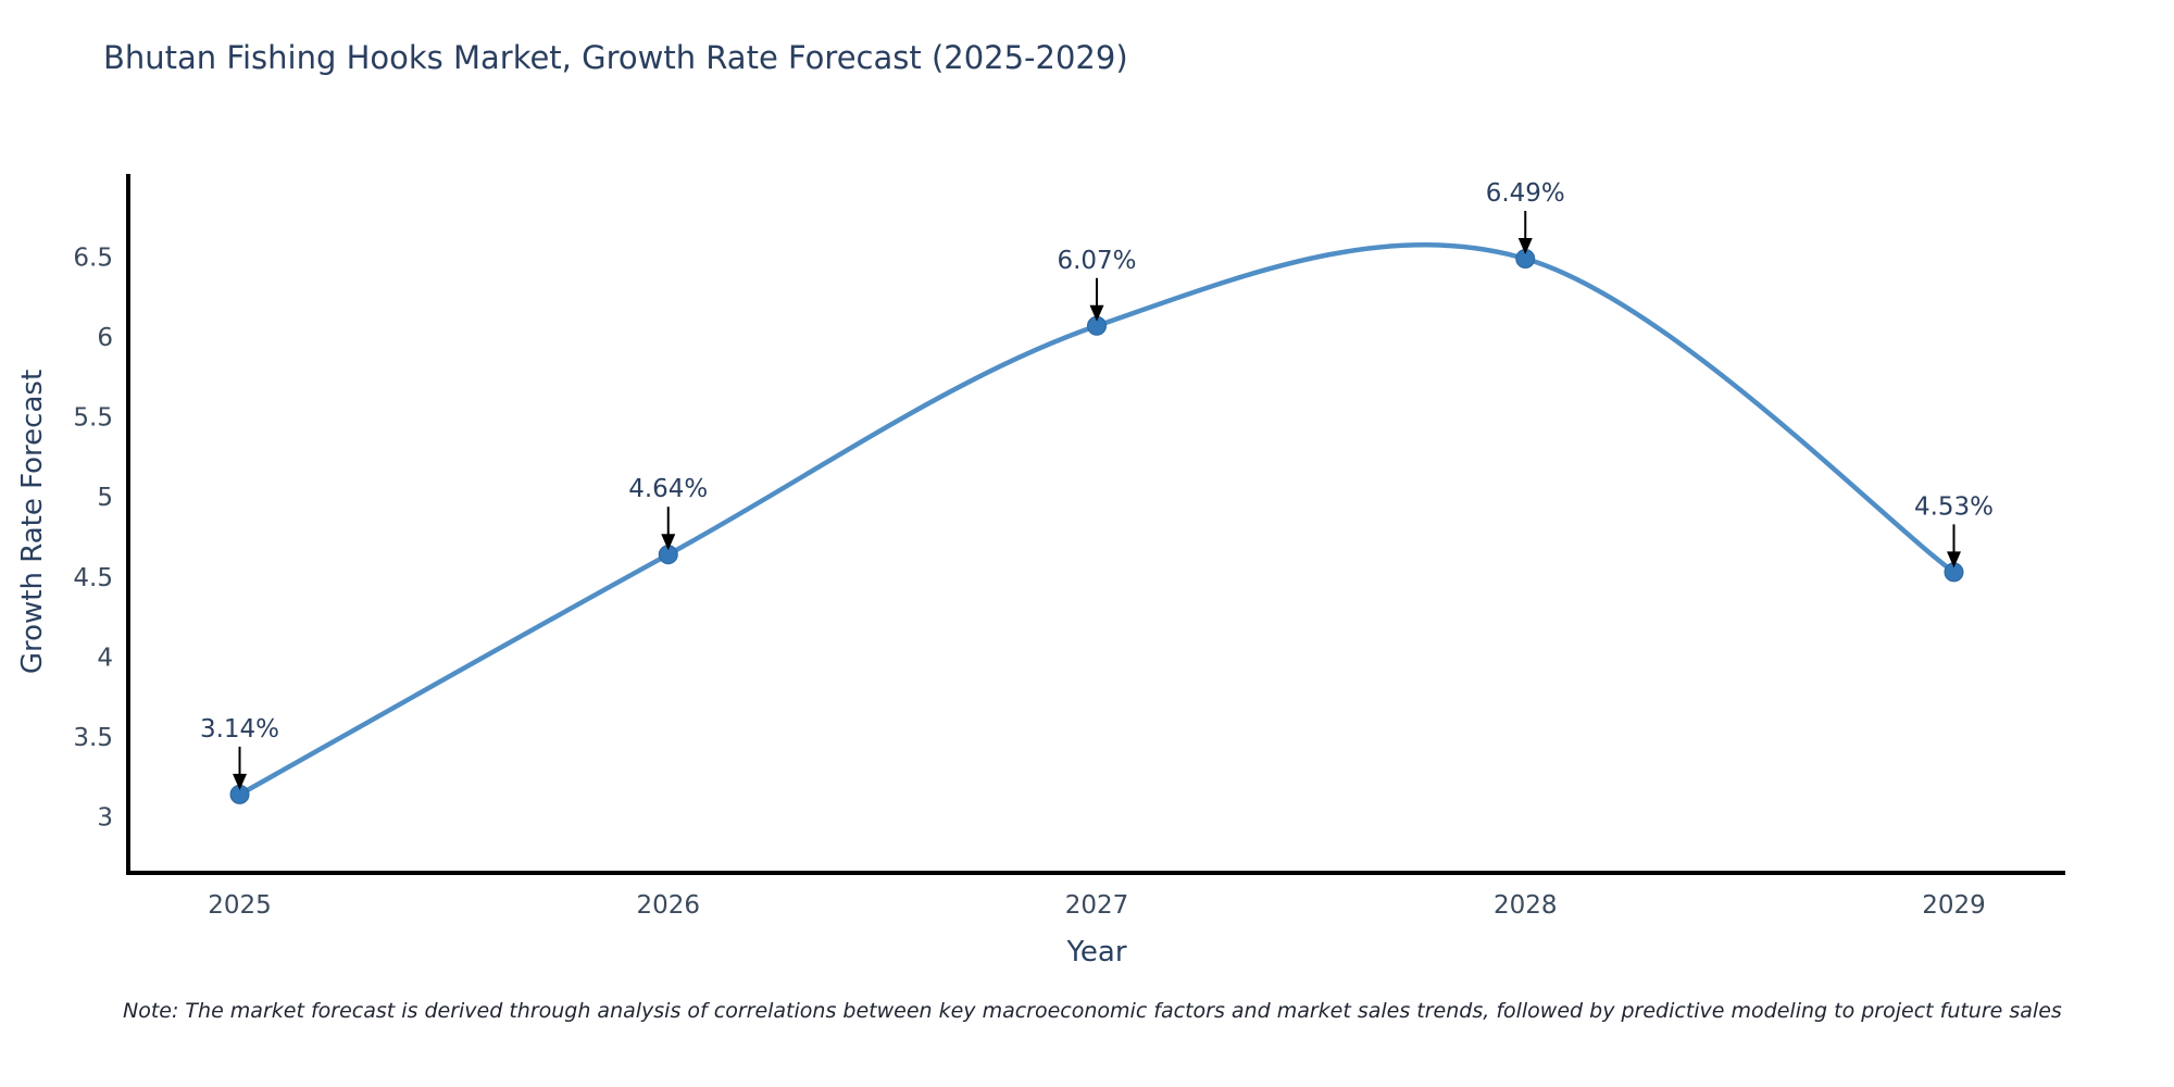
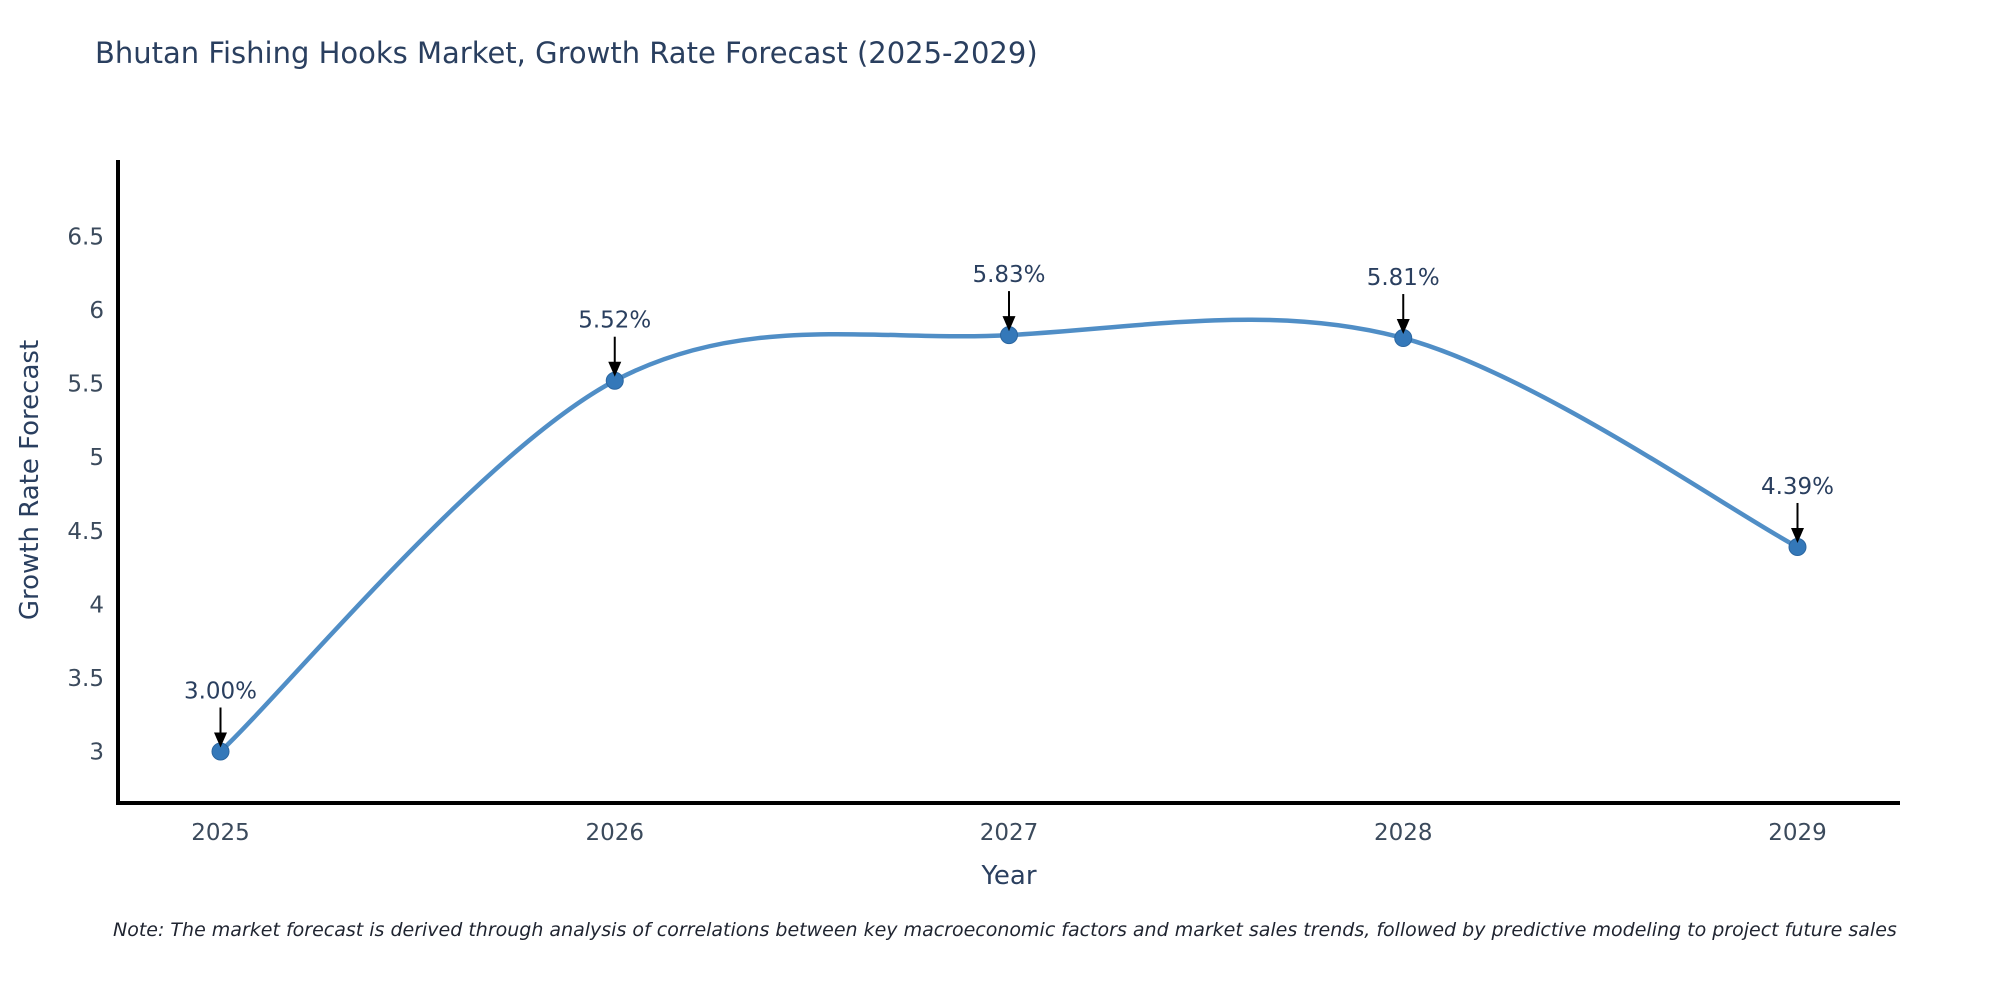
2025: 3.14% -> 3.00%
2026: 4.64% -> 5.52%
2027: 6.07% -> 5.83%
2028: 6.49% -> 5.81%
2029: 4.53% -> 4.39%
